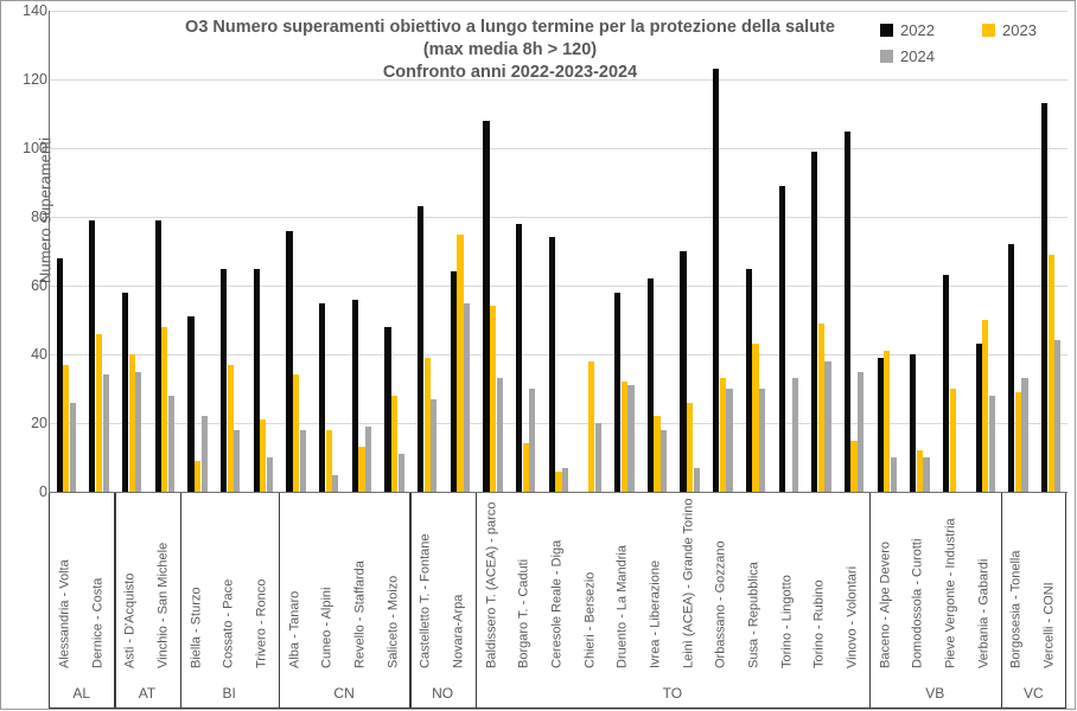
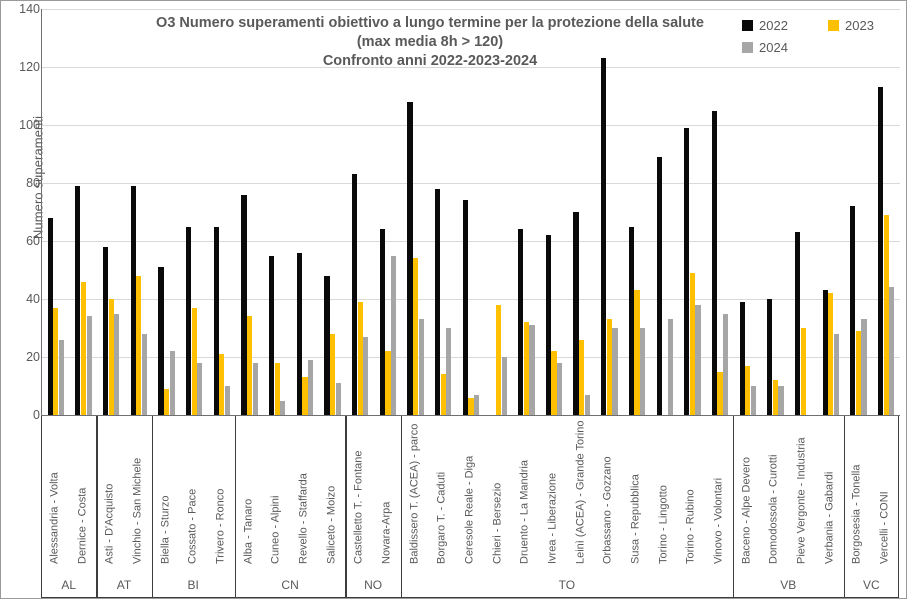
2023/Novara-Arpa: 75 -> 22
2022/Druento - La Mandria: 58 -> 64
2023/Baceno - Alpe Devero: 41 -> 17
2023/Verbania - Gabardi: 50 -> 42
